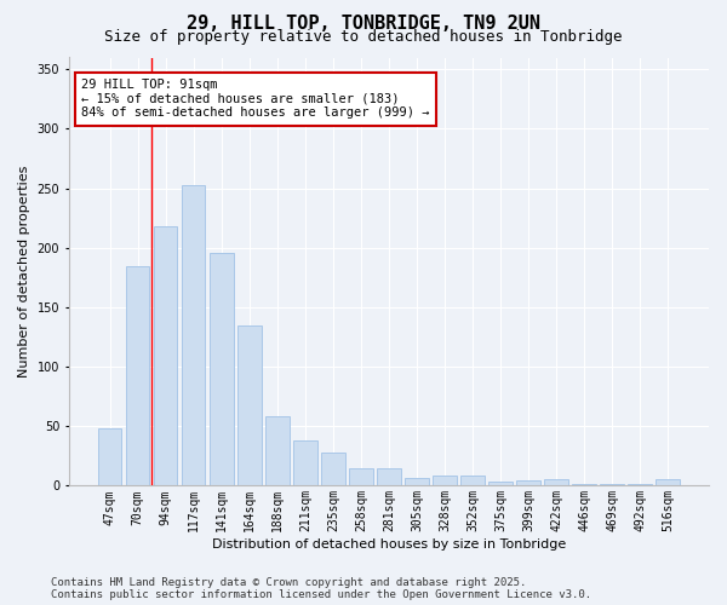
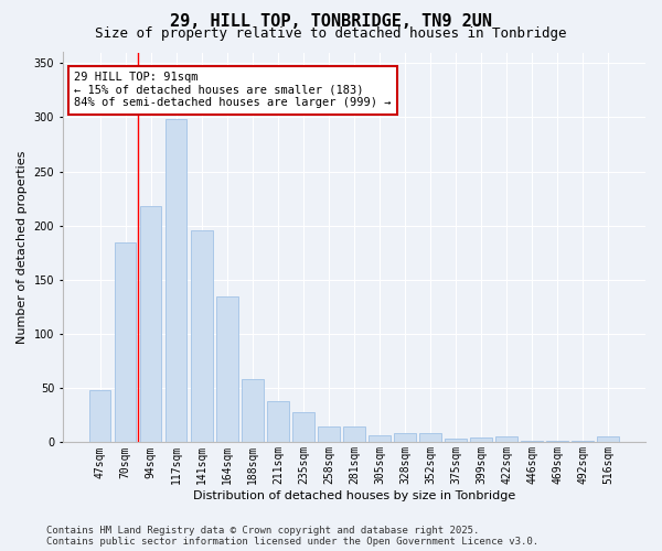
117sqm: 253 -> 298
